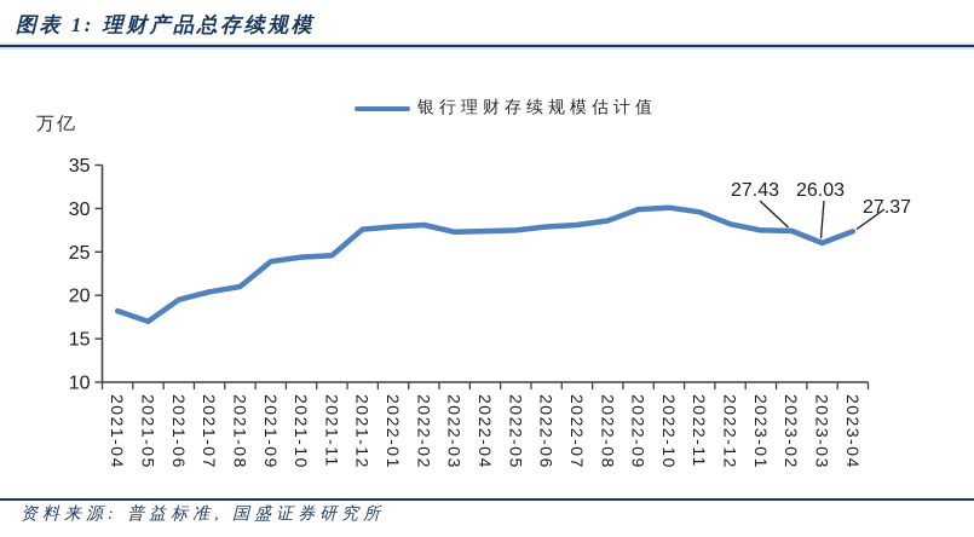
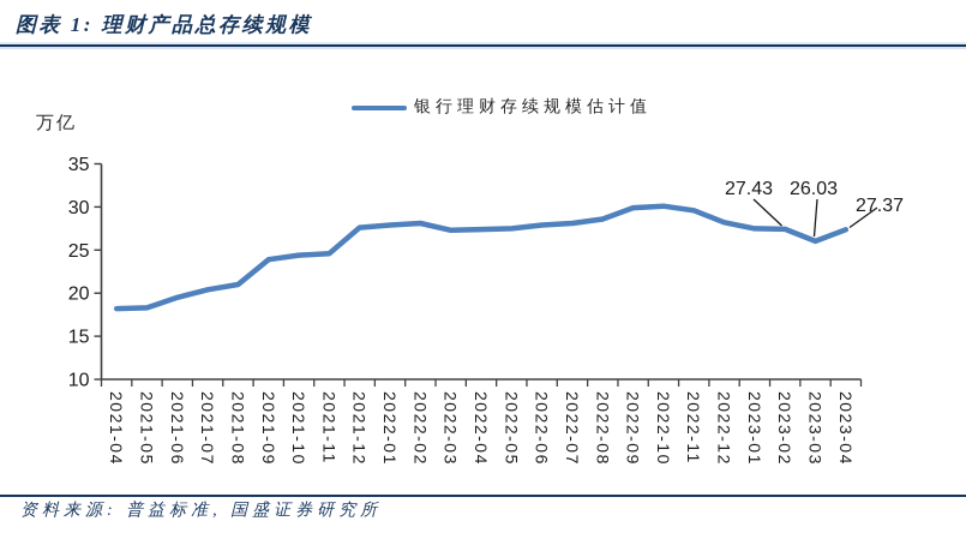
2021-05: 17 -> 18
